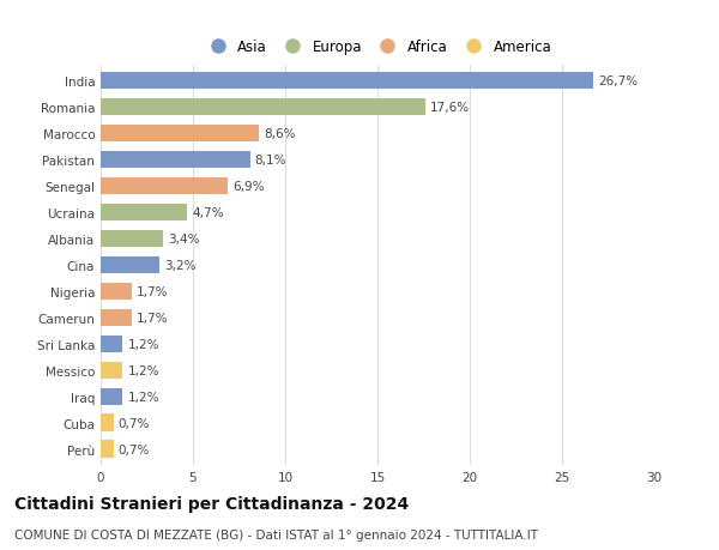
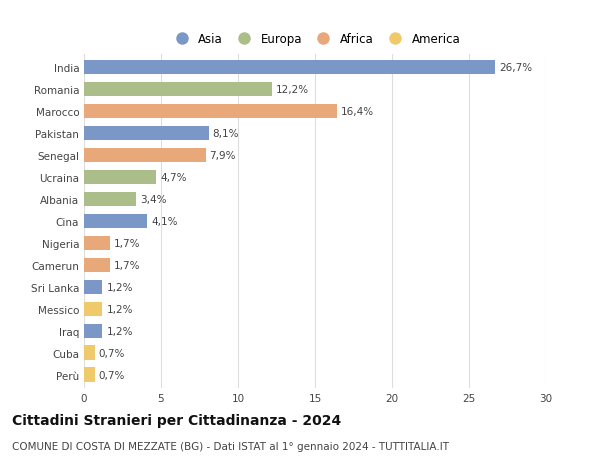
Romania: 17,6% -> 12,2%
Marocco: 8,6% -> 16,4%
Senegal: 6,9% -> 7,9%
Cina: 3,2% -> 4,1%
